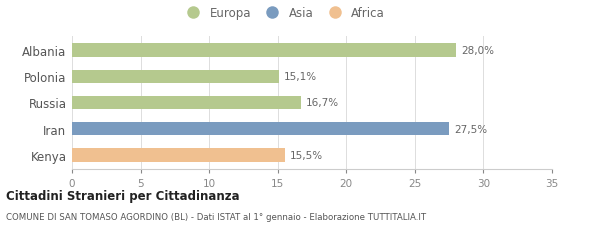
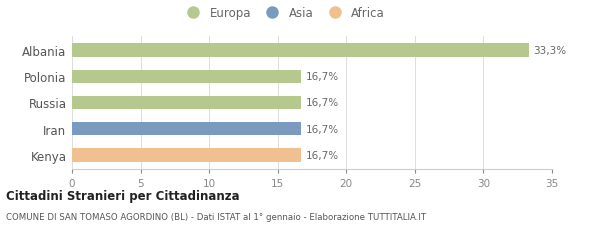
Albania: 28,0% -> 33,3%
Polonia: 15,1% -> 16,7%
Iran: 27,5% -> 16,7%
Kenya: 15,5% -> 16,7%
